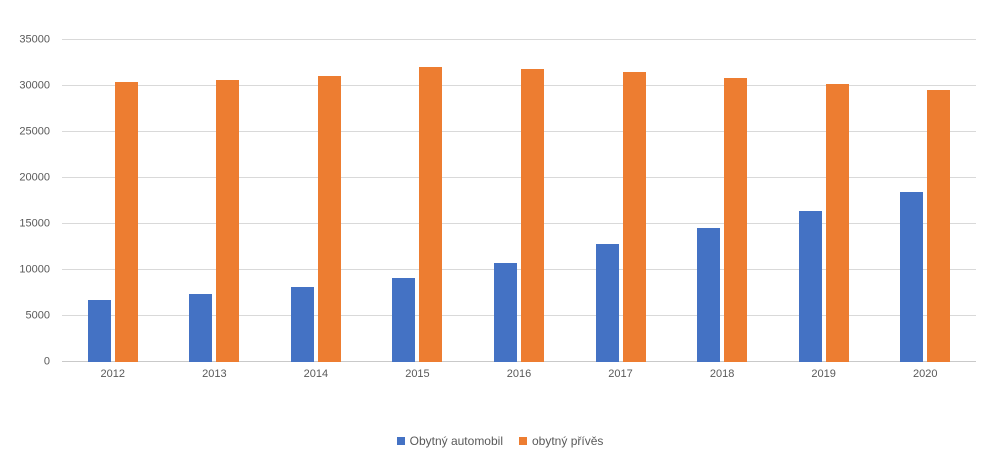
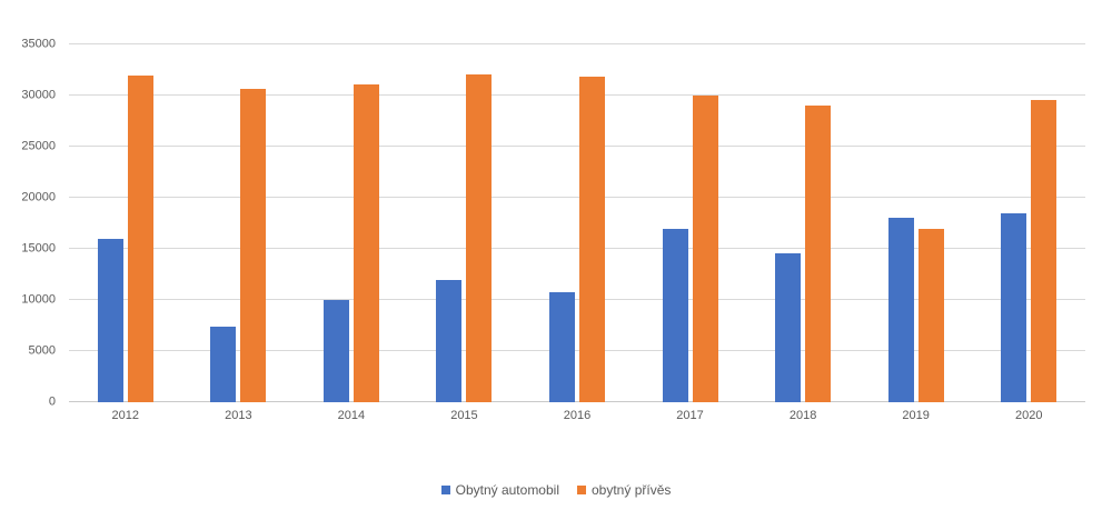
Obytný automobil/2012: 7000 -> 16000
obytný přívěs/2012: 30000 -> 32000
Obytný automobil/2014: 8000 -> 10000
Obytný automobil/2015: 9000 -> 12000
Obytný automobil/2017: 13000 -> 17000
obytný přívěs/2017: 32000 -> 30000
obytný přívěs/2018: 31000 -> 29000
Obytný automobil/2019: 16000 -> 18000
obytný přívěs/2019: 30000 -> 17000
